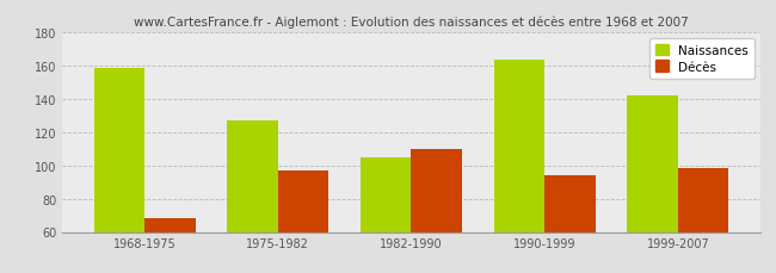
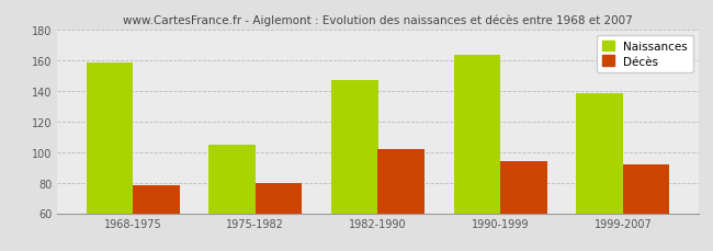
Décès/1968-1975: 68 -> 78
Naissances/1975-1982: 127 -> 105
Décès/1975-1982: 97 -> 80
Naissances/1982-1990: 105 -> 147
Décès/1982-1990: 110 -> 102
Naissances/1999-2007: 142 -> 138
Décès/1999-2007: 98 -> 92
